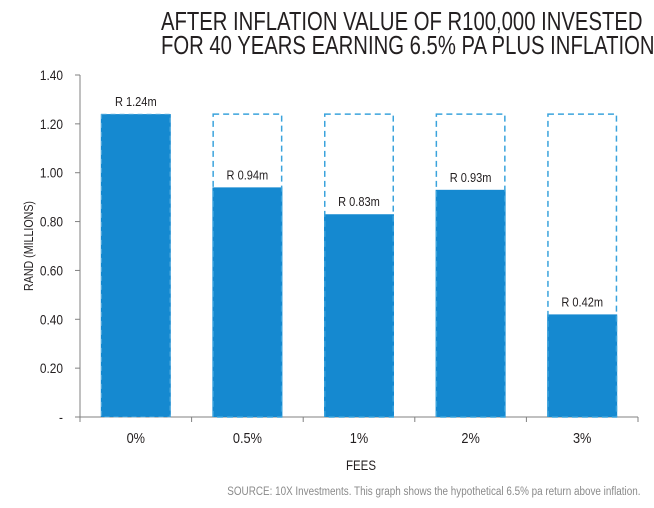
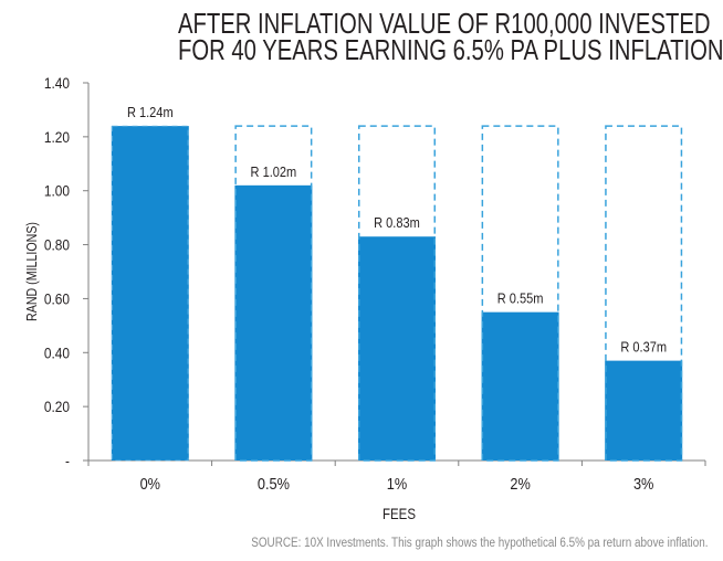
0.5%: 0.94m -> 1.02m
2%: 0.93m -> 0.55m
3%: 0.42m -> 0.37m
